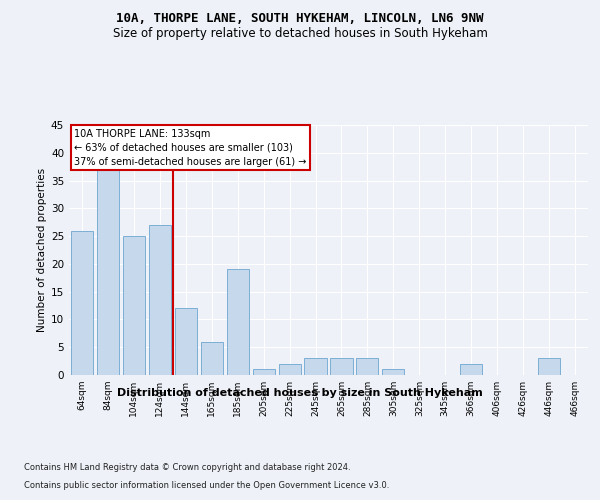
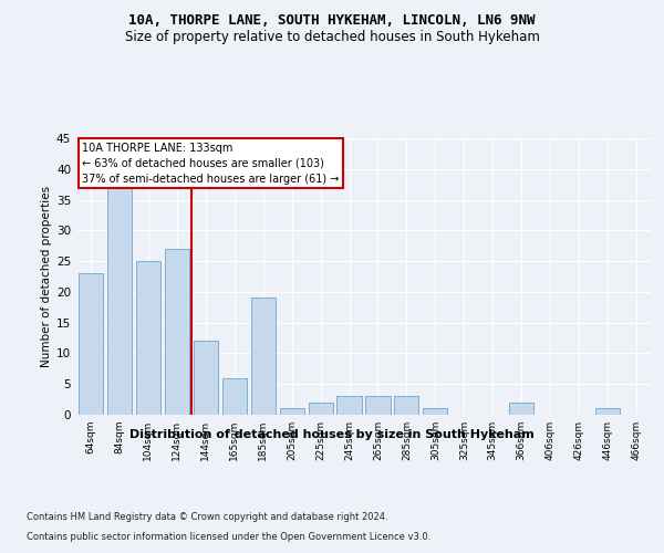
64sqm: 26 -> 23
446sqm: 3 -> 1
